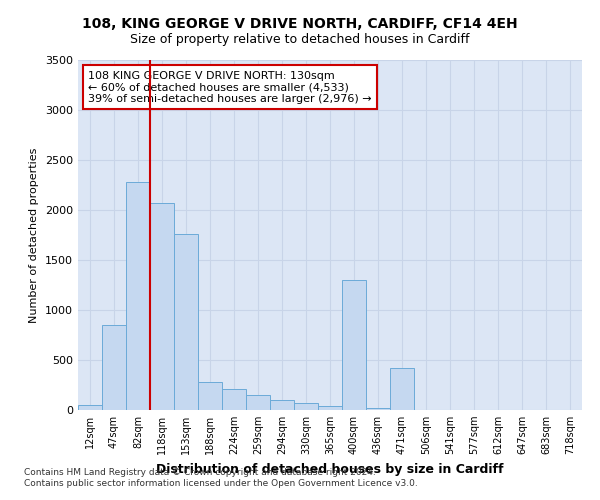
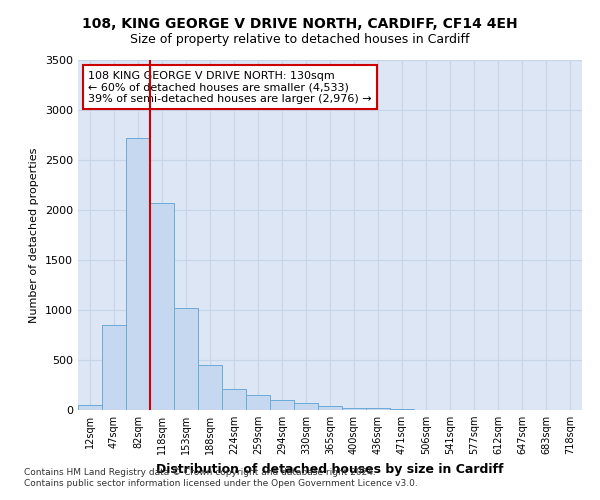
82sqm: 2280 -> 2720
153sqm: 1760 -> 1020
188sqm: 280 -> 450
400sqm: 1300 -> 20
471sqm: 420 -> 10
